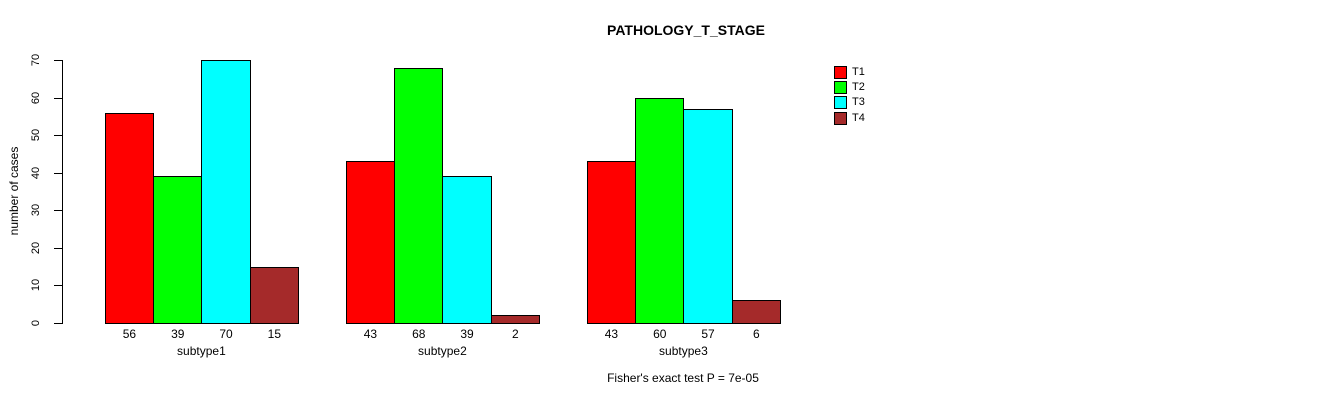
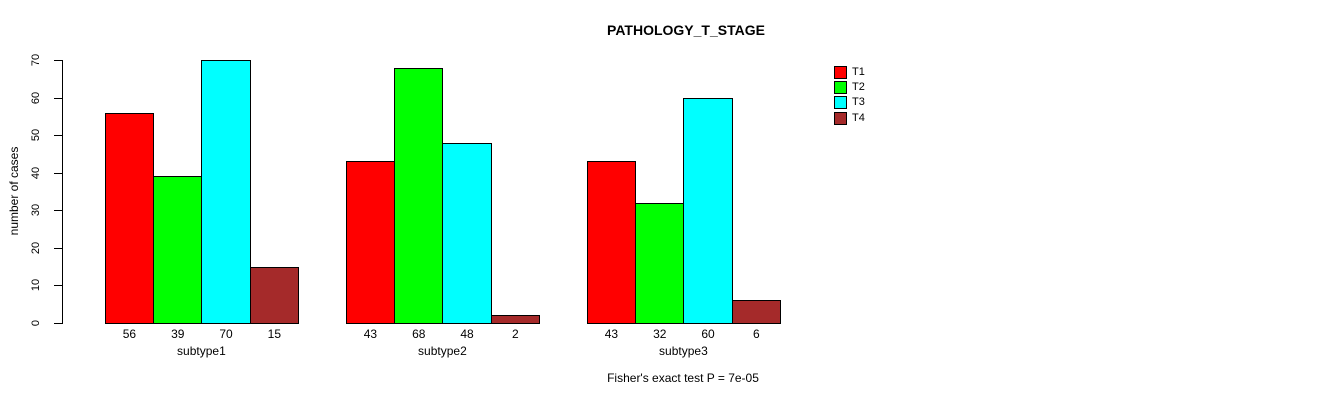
T3/subtype2: 39 -> 48
T2/subtype3: 60 -> 32
T3/subtype3: 57 -> 60
